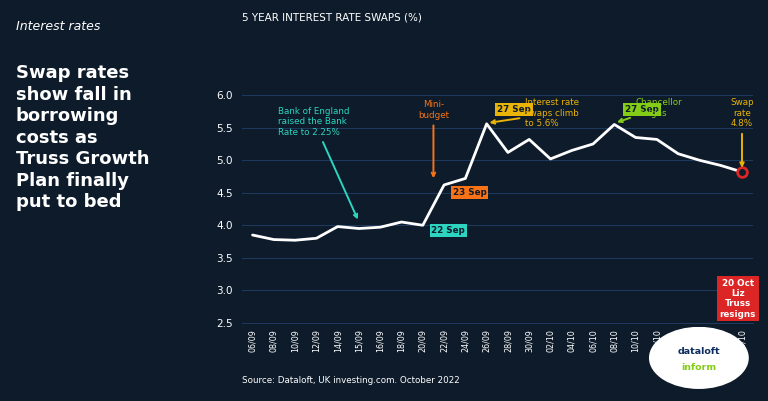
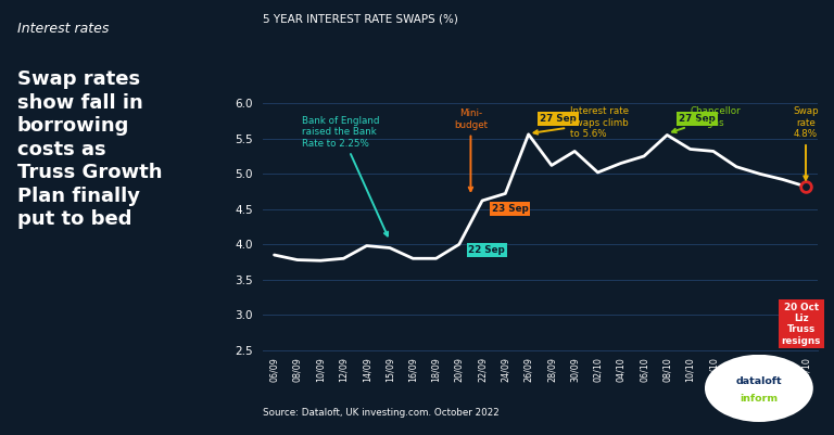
16/09: 3.97 -> 3.80
18/09: 4.05 -> 3.80
